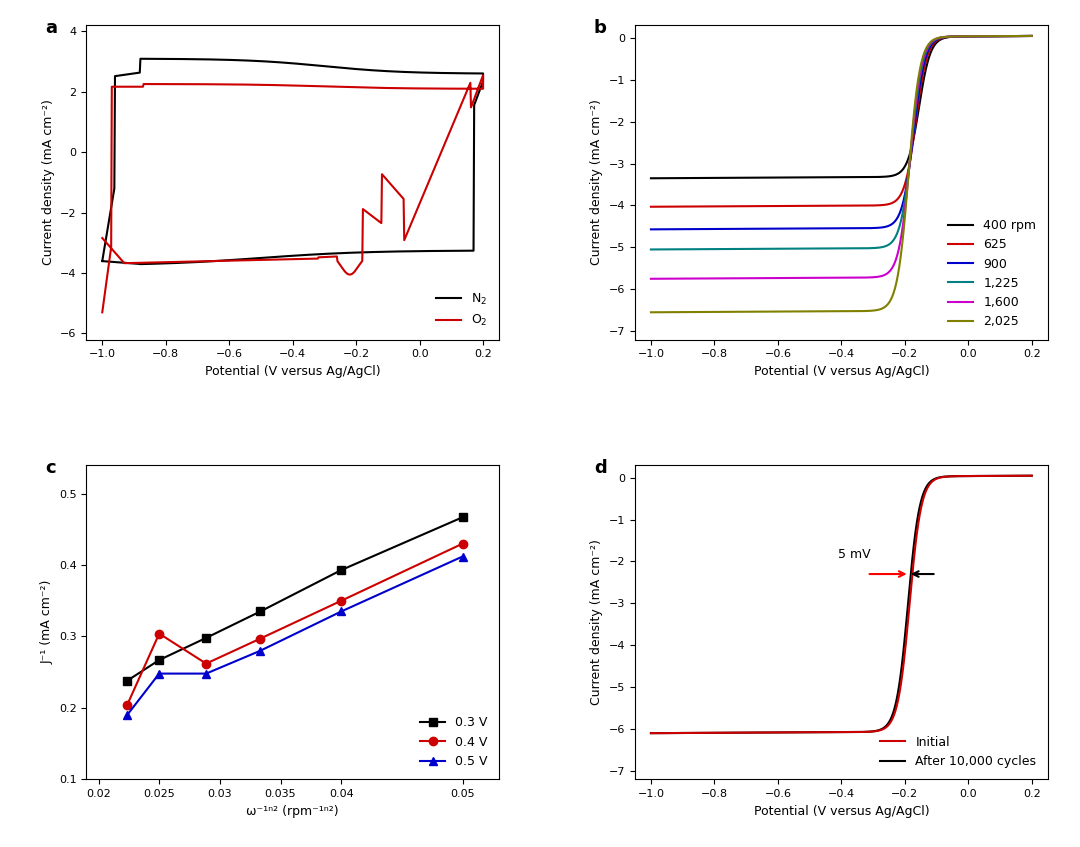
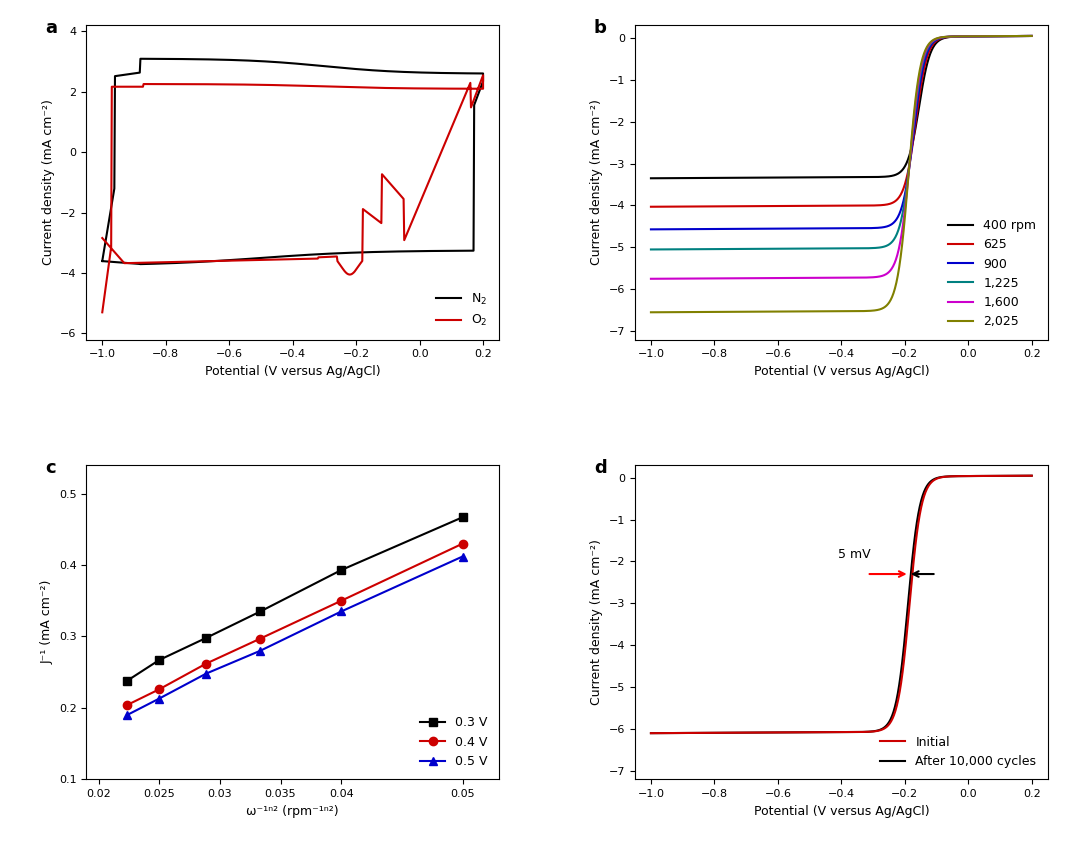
0.4 V/0.025: 0.304 -> 0.226
0.5 V/0.025: 0.248 -> 0.213
